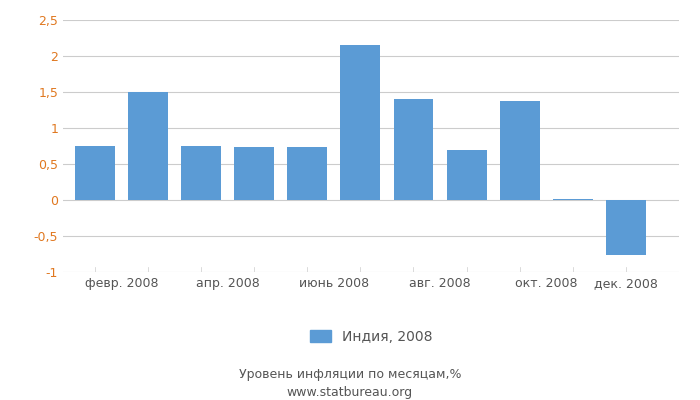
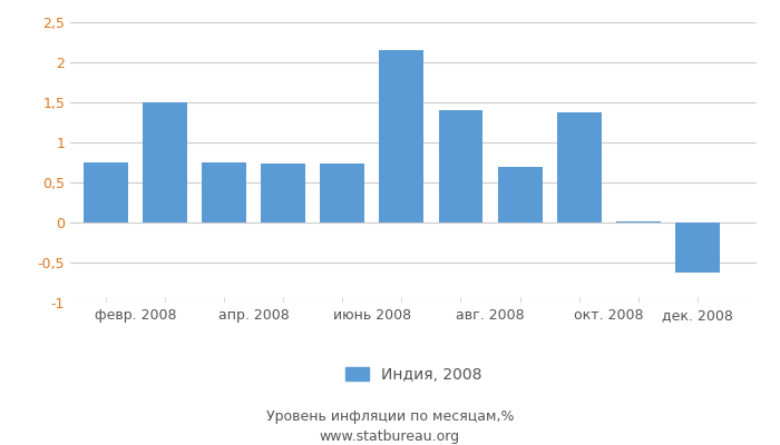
дек. 2008: -0,76 -> -0,62
